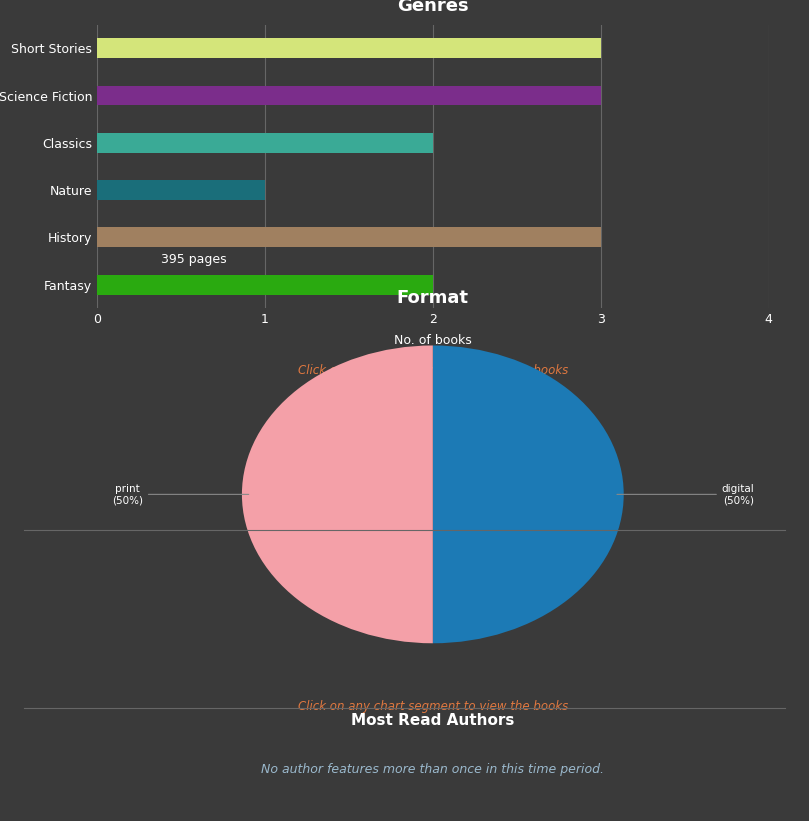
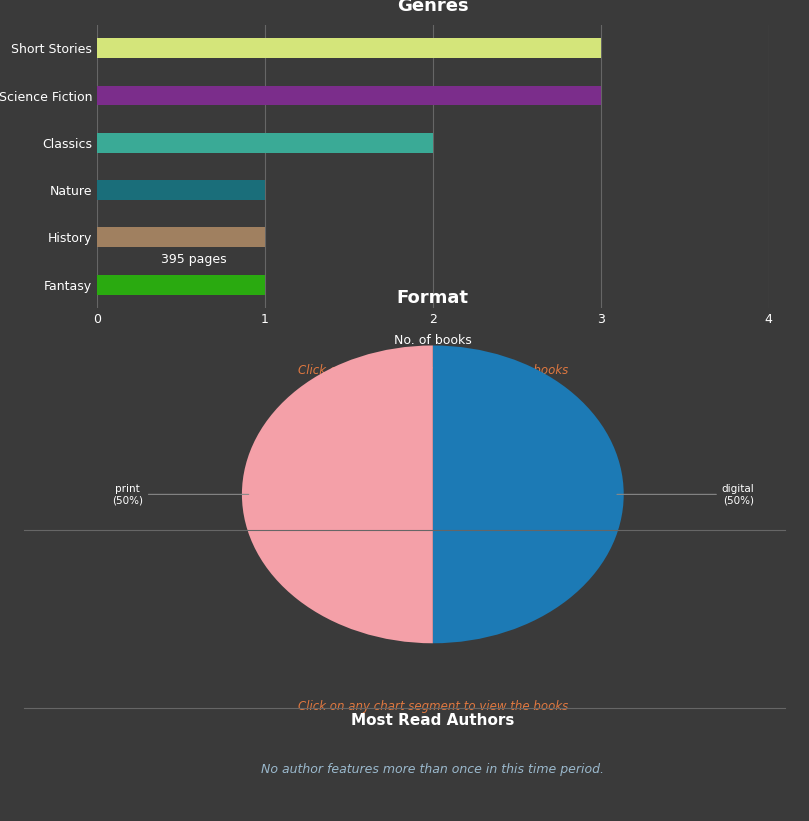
History: 3 -> 1
Fantasy: 2 -> 1
